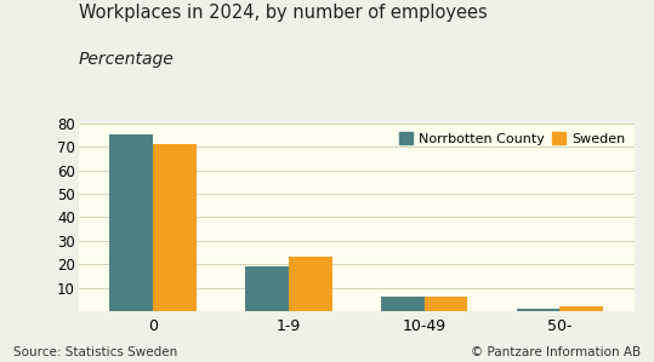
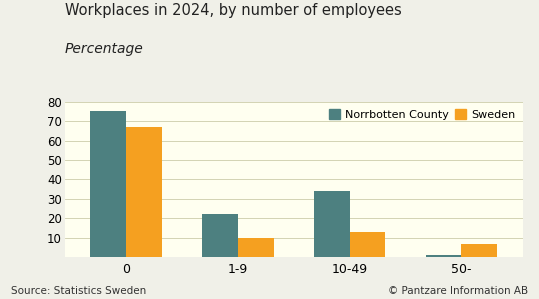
Sweden/0: 71 -> 67
Norrbotten County/1-9: 19 -> 22
Sweden/1-9: 23 -> 10
Norrbotten County/10-49: 6 -> 34
Sweden/10-49: 6 -> 13
Sweden/50-: 2 -> 7
